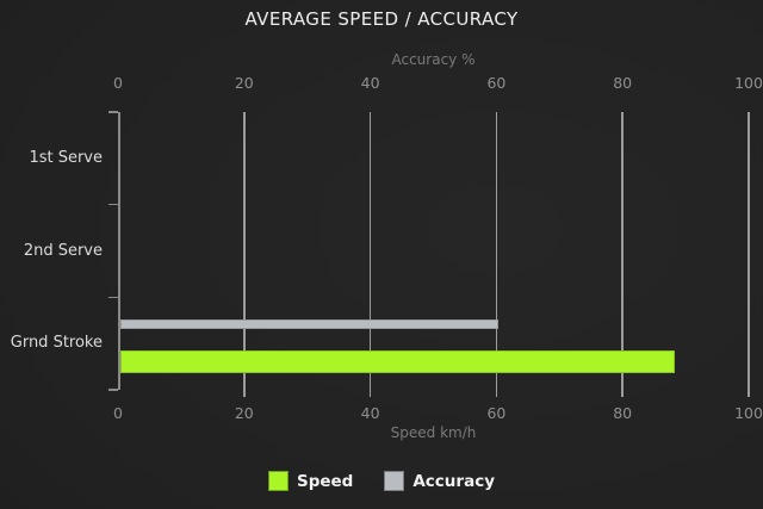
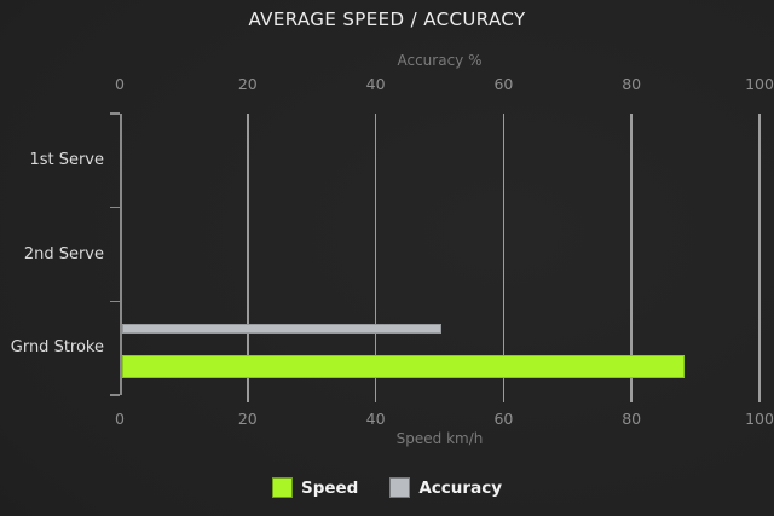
Accuracy/Grnd Stroke: 60 -> 50
